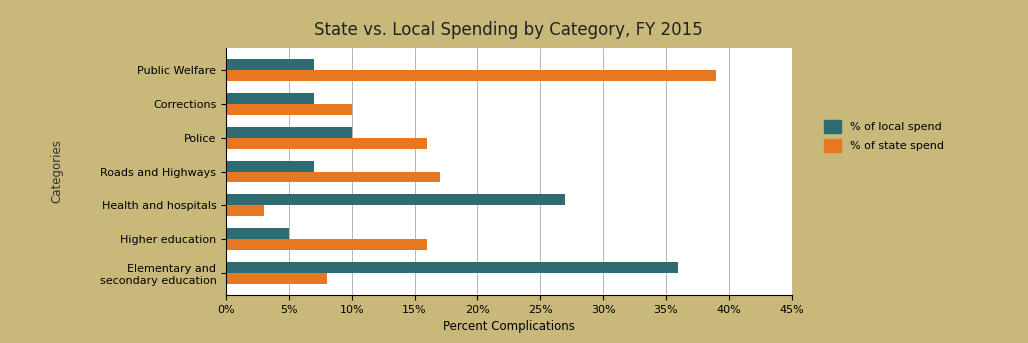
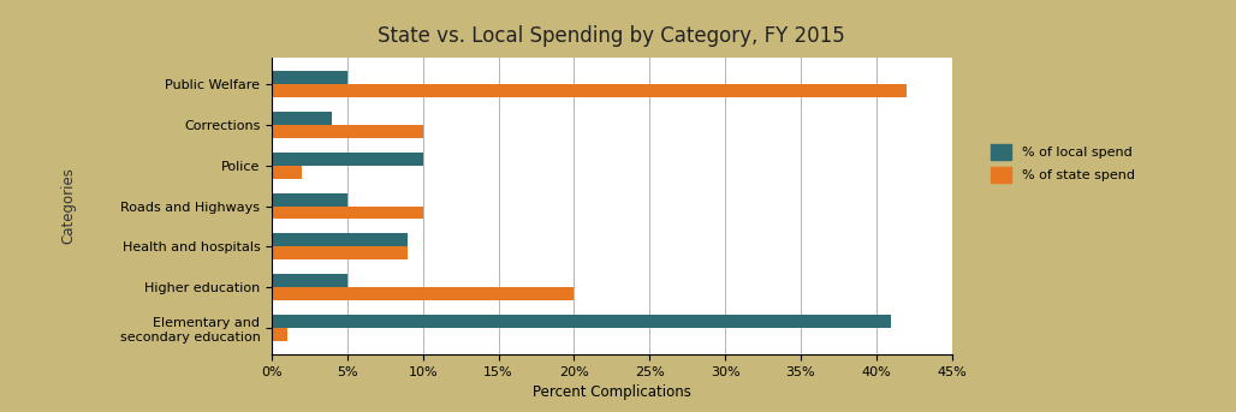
% of local spend/Public Welfare: 7% -> 5%
% of state spend/Public Welfare: 39% -> 42%
% of local spend/Corrections: 7% -> 4%
% of state spend/Police: 16% -> 2%
% of local spend/Roads and Highways: 7% -> 5%
% of state spend/Roads and Highways: 17% -> 10%
% of local spend/Health and hospitals: 27% -> 9%
% of state spend/Health and hospitals: 3% -> 9%
% of state spend/Higher education: 16% -> 20%
% of local spend/Elementary and secondary education: 36% -> 41%
% of state spend/Elementary and secondary education: 8% -> 1%
